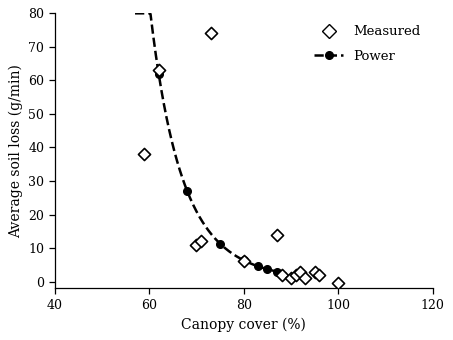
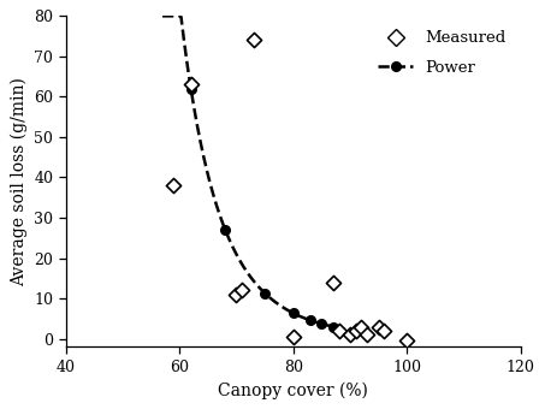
Measured/80: 6.0 -> 0.5
